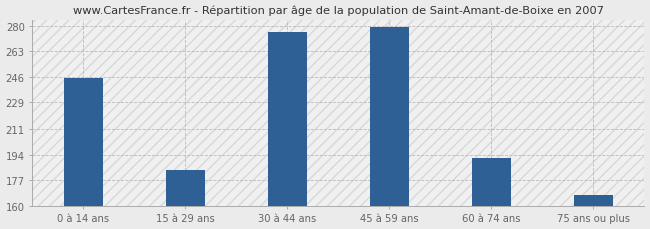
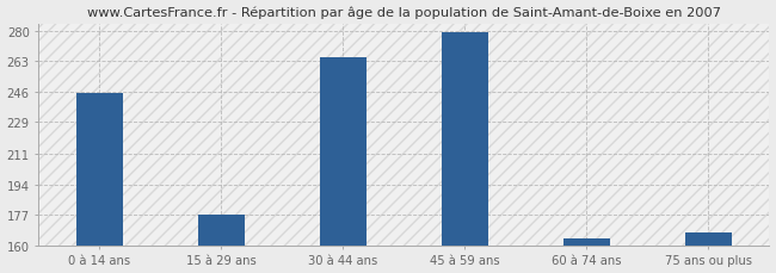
15 à 29 ans: 184 -> 177
30 à 44 ans: 276 -> 265
60 à 74 ans: 192 -> 164
